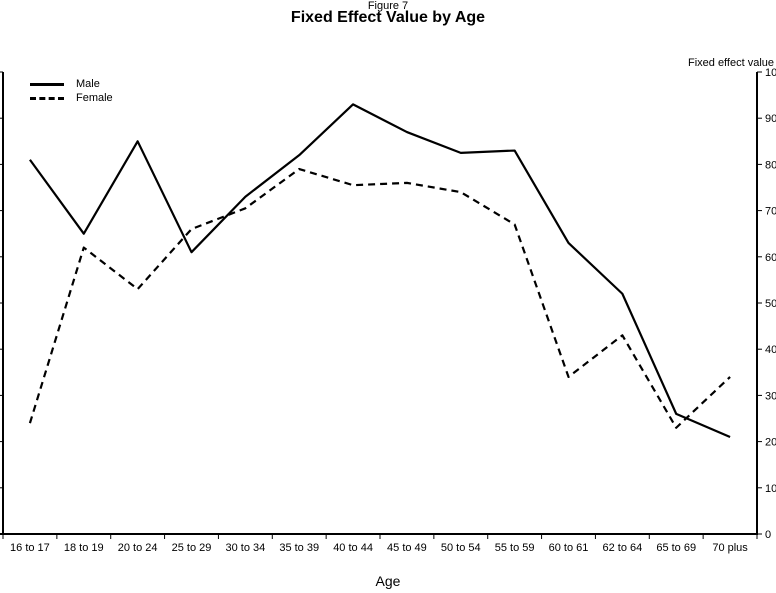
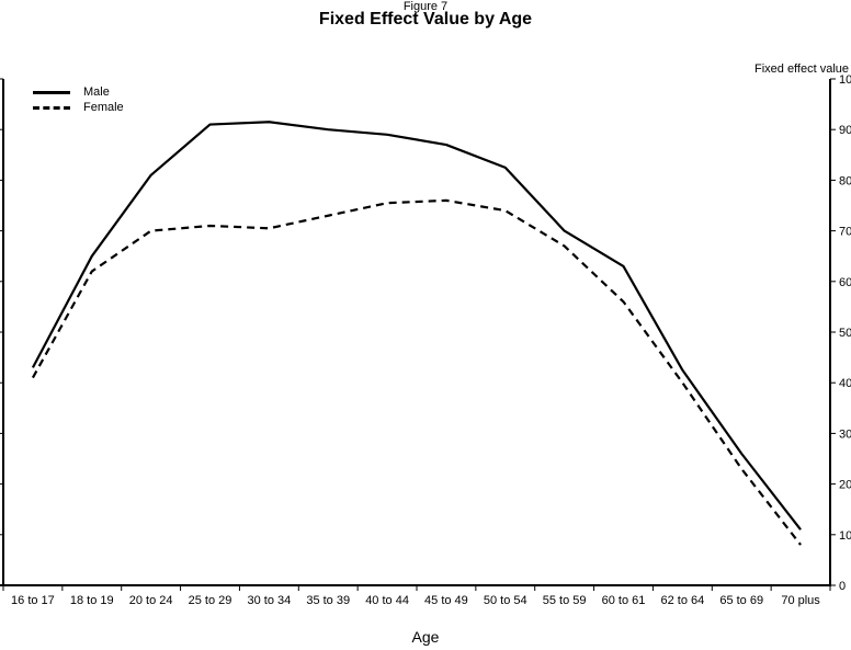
Male/16 to 17: 81 -> 43
Female/16 to 17: 24 -> 41
Male/20 to 24: 85 -> 81
Female/20 to 24: 53 -> 70
Male/25 to 29: 61 -> 91
Female/25 to 29: 66 -> 71
Male/30 to 34: 73 -> 92
Male/35 to 39: 82 -> 90
Female/35 to 39: 79 -> 73
Male/40 to 44: 93 -> 89
Male/55 to 59: 83 -> 70
Female/60 to 61: 34 -> 56
Male/62 to 64: 52 -> 42
Female/62 to 64: 43 -> 40
Male/70 plus: 21 -> 11
Female/70 plus: 34 -> 8
